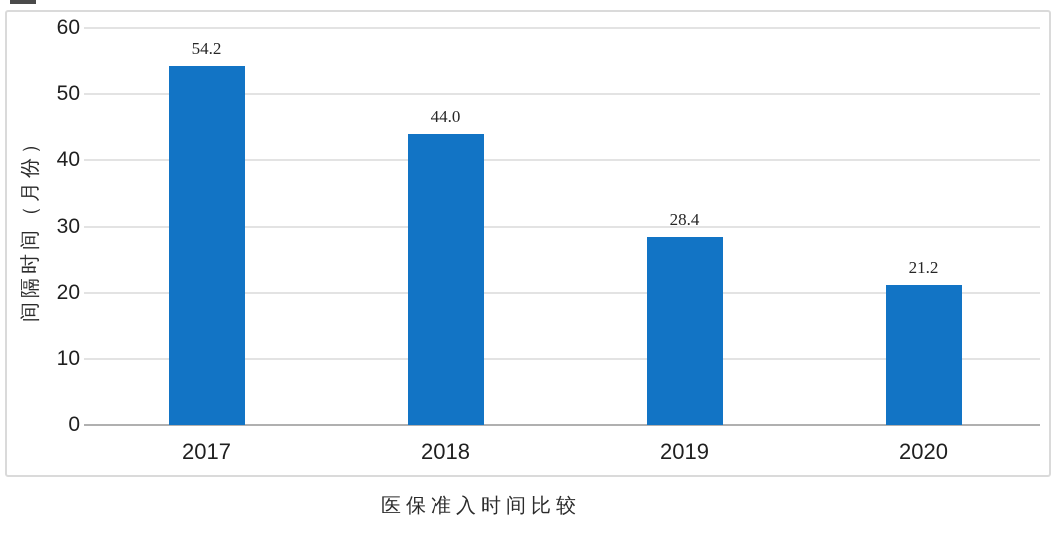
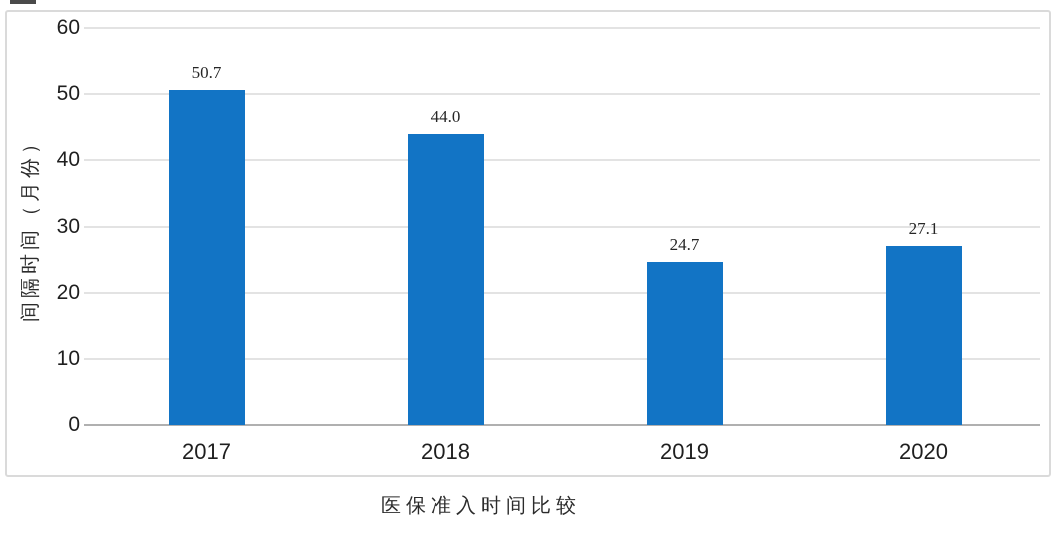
2017: 54.2 -> 50.7
2019: 28.4 -> 24.7
2020: 21.2 -> 27.1
